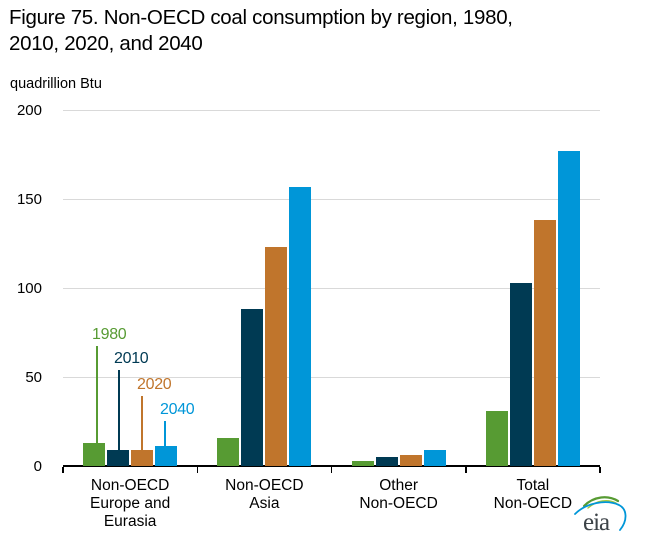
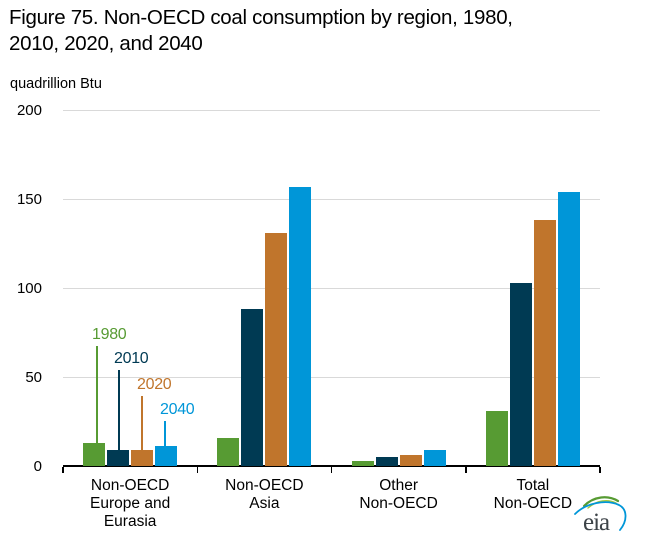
2020/Non-OECD Asia: 123 -> 131
2040/Total Non-OECD: 177 -> 154
